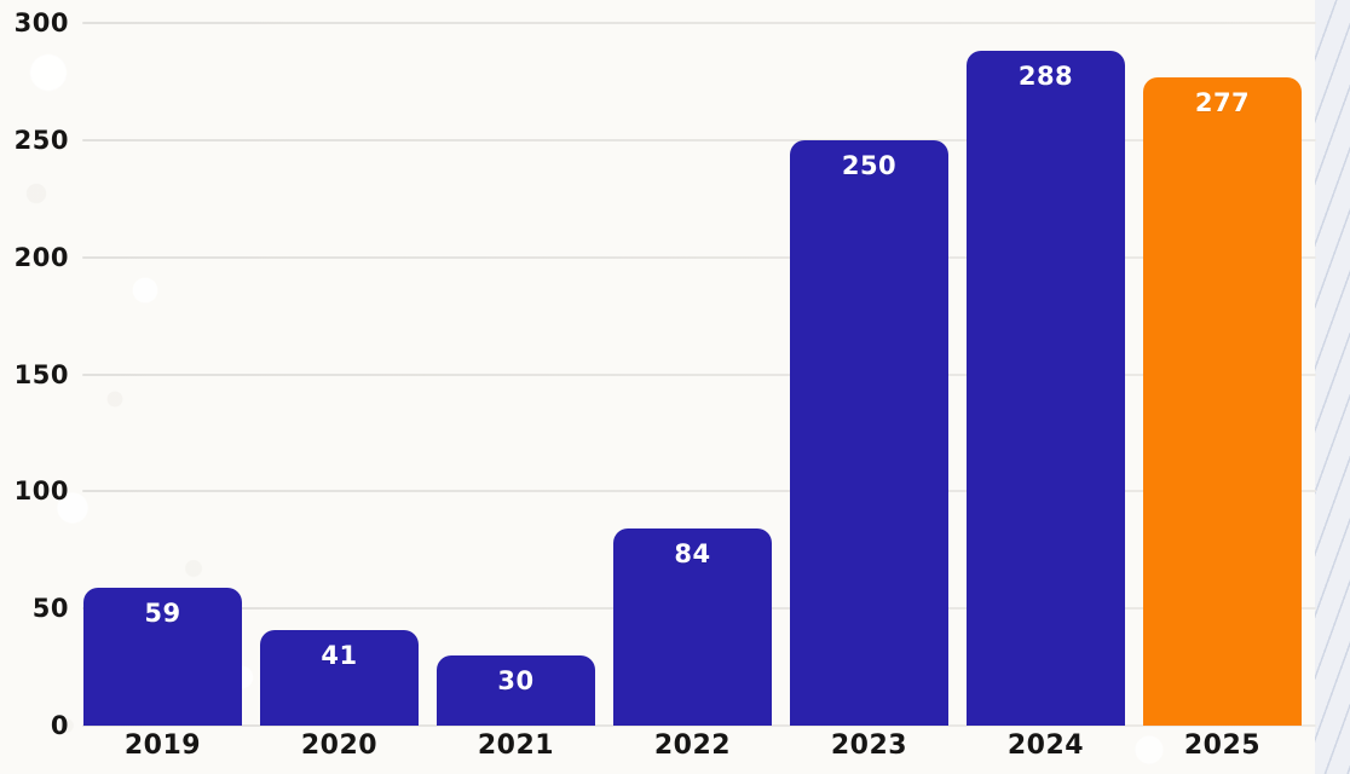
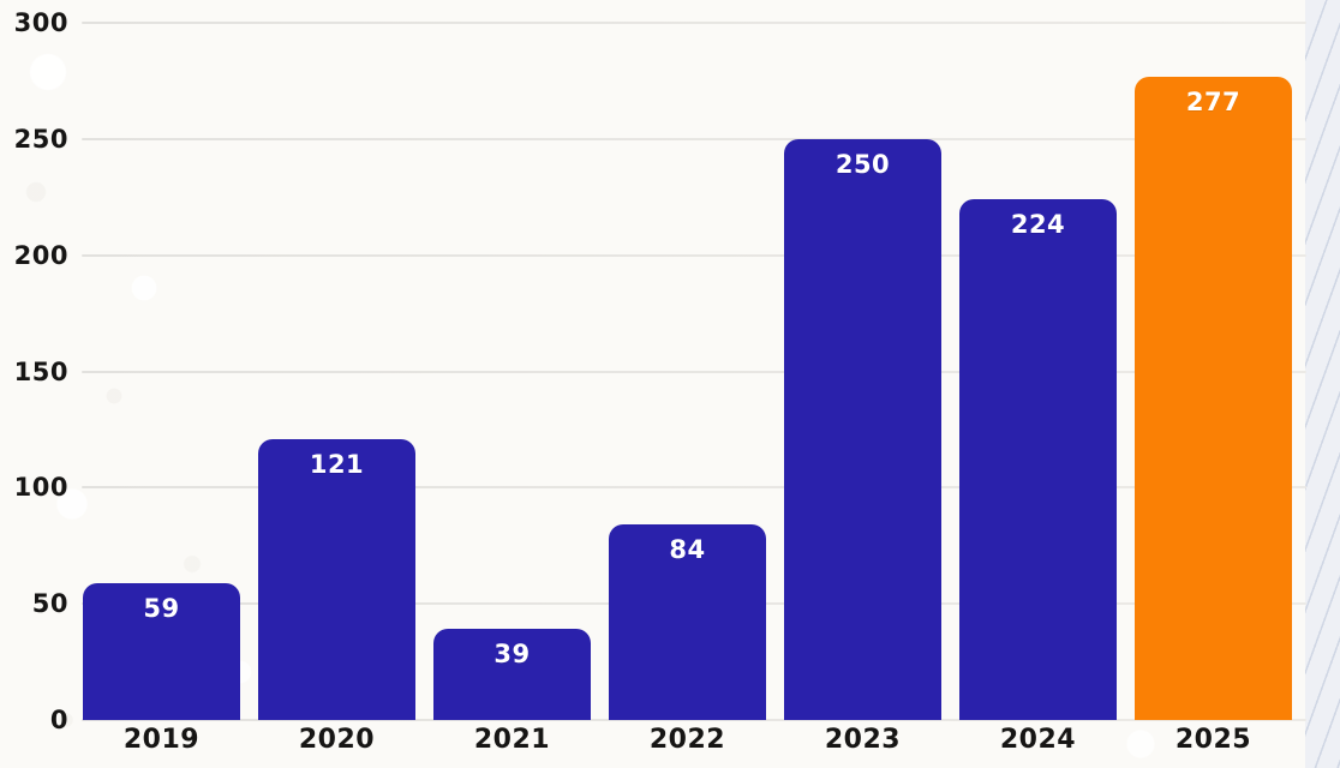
2020: 41 -> 121
2021: 30 -> 39
2024: 288 -> 224
